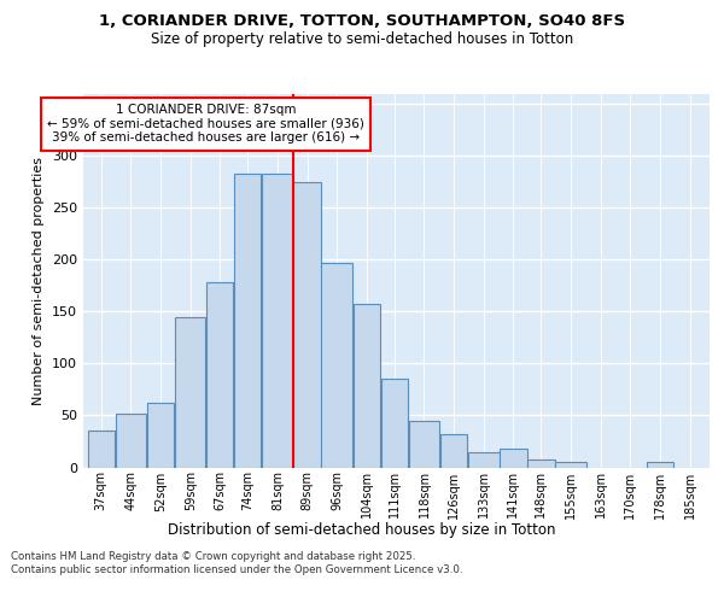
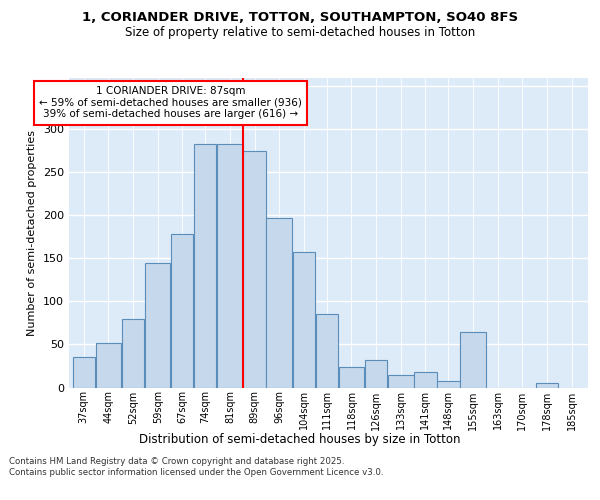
52sqm: 62 -> 80
118sqm: 45 -> 24
155sqm: 5 -> 64
